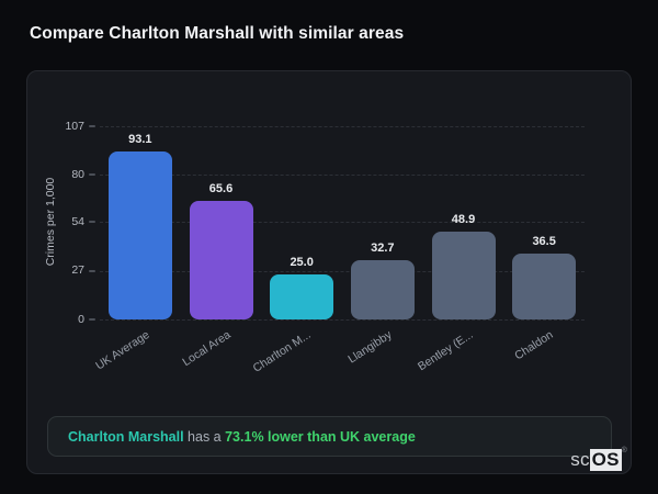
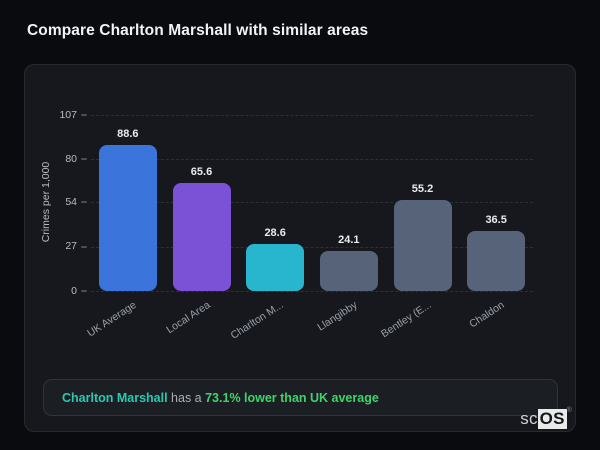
UK Average: 93.1 -> 88.6
Charlton M...: 25.0 -> 28.6
Llangibby: 32.7 -> 24.1
Bentley (E...: 48.9 -> 55.2
